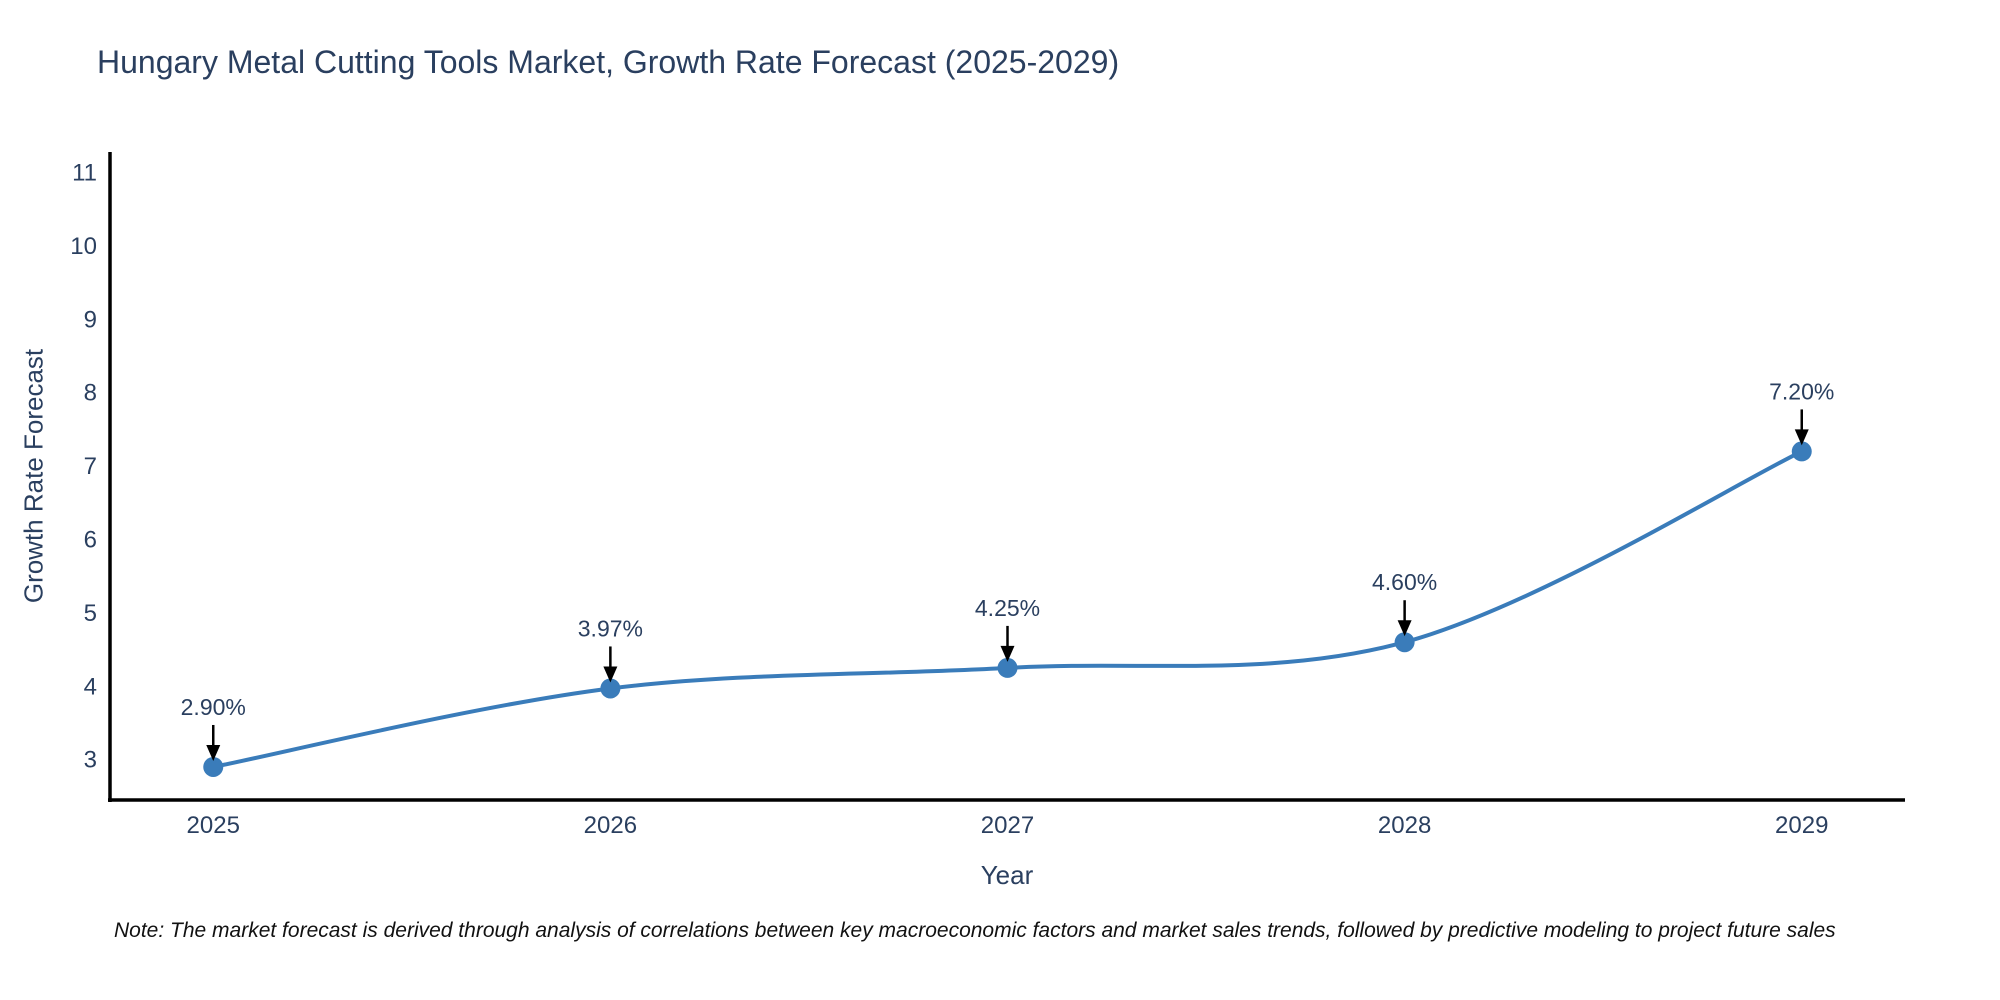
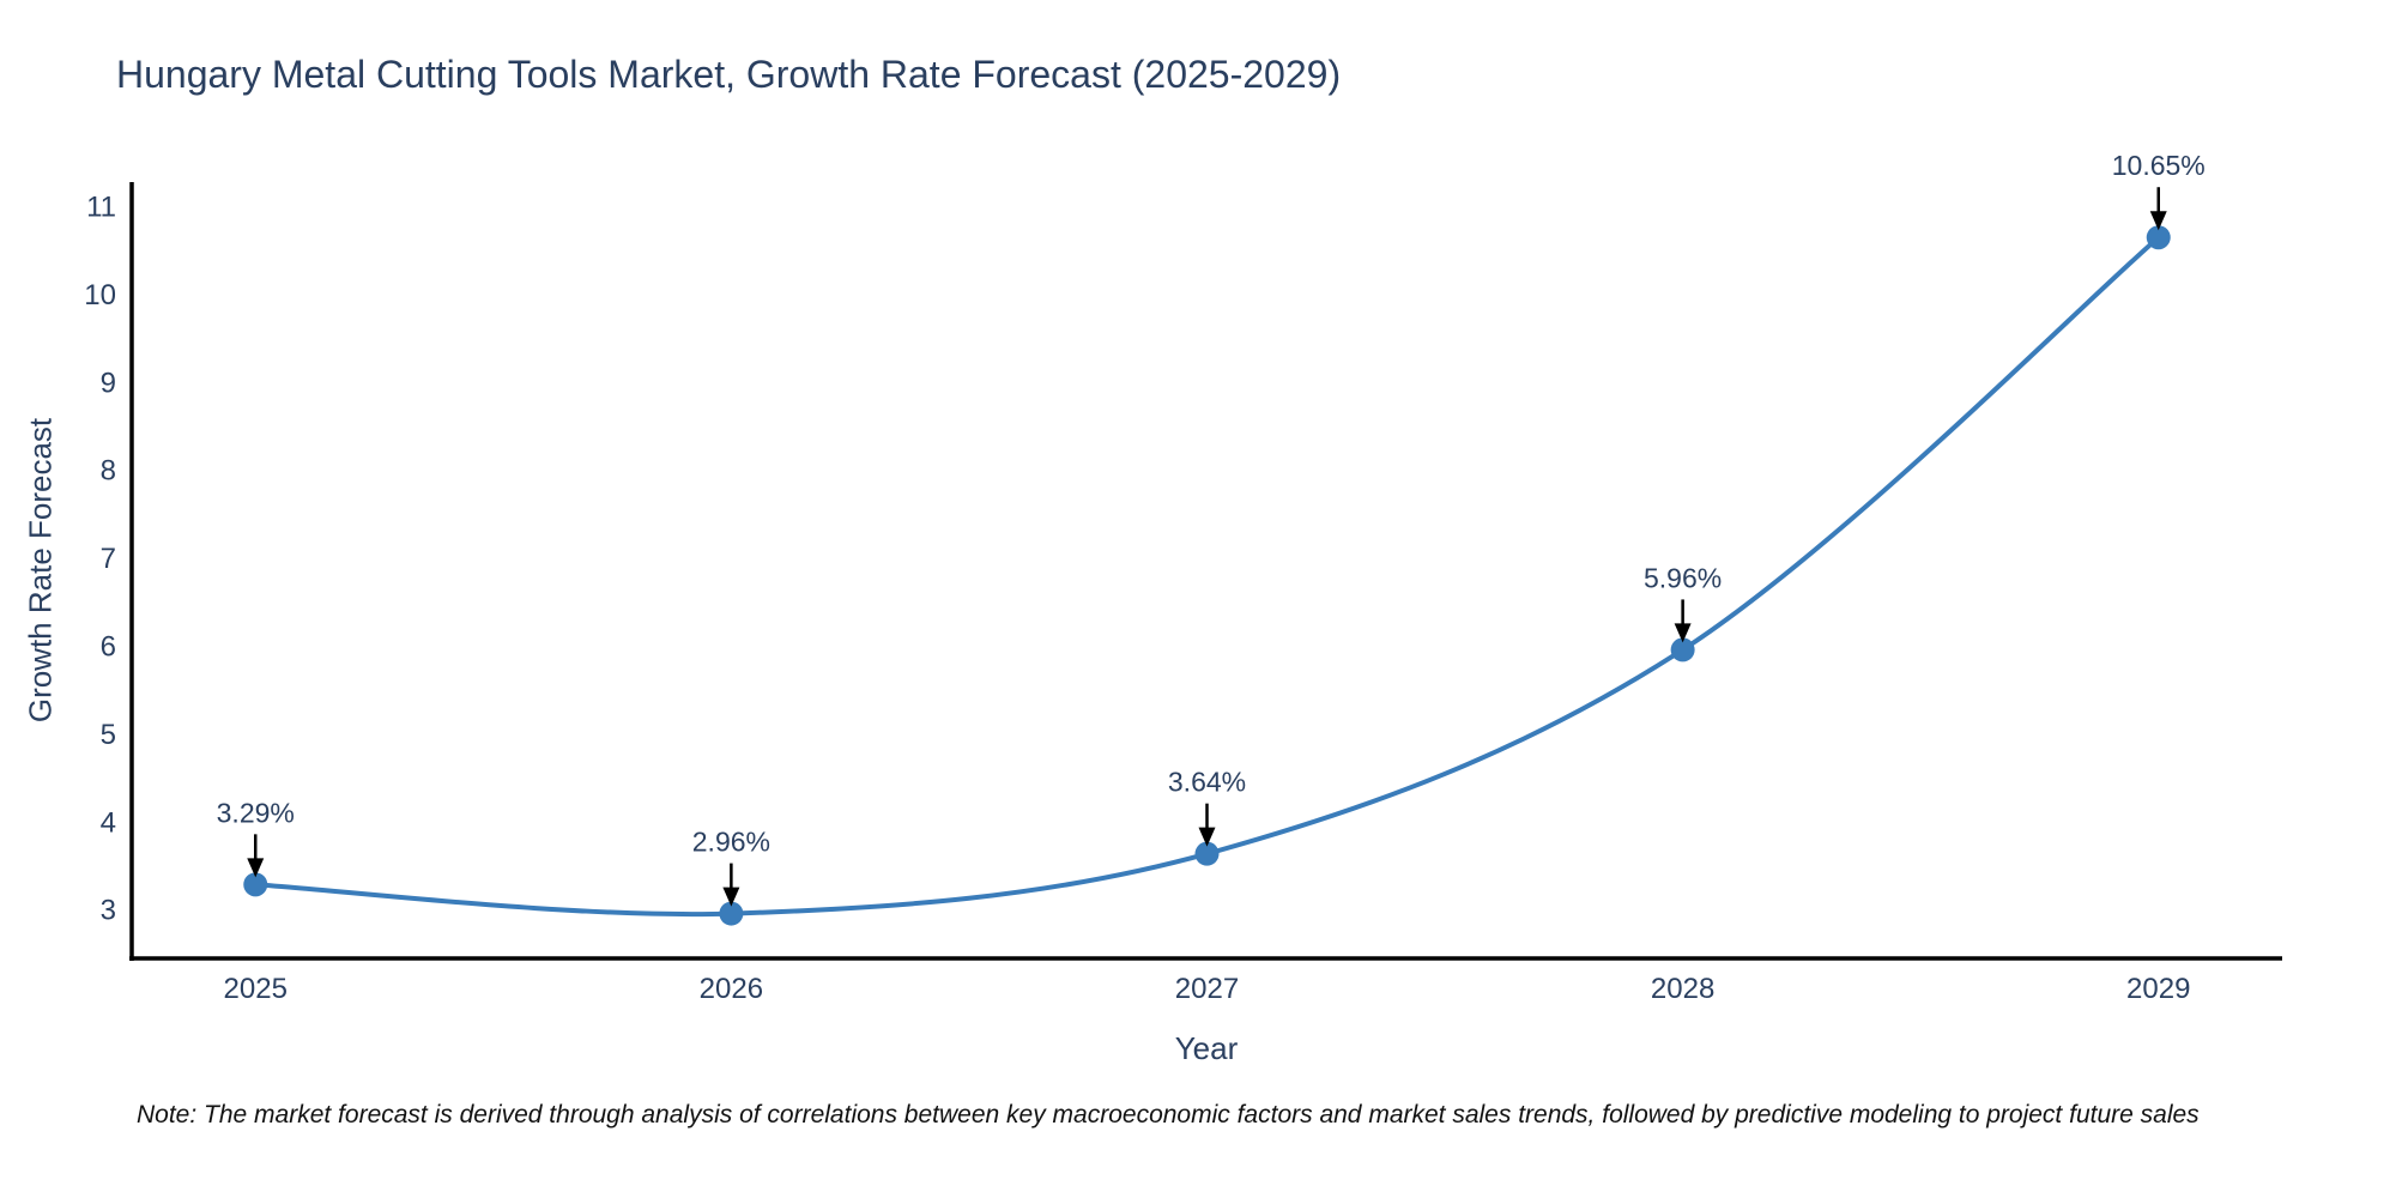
2025: 2.90% -> 3.29%
2026: 3.97% -> 2.96%
2027: 4.25% -> 3.64%
2028: 4.60% -> 5.96%
2029: 7.20% -> 10.65%
